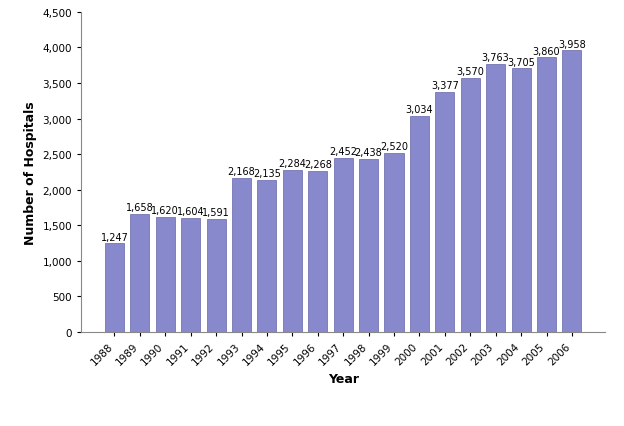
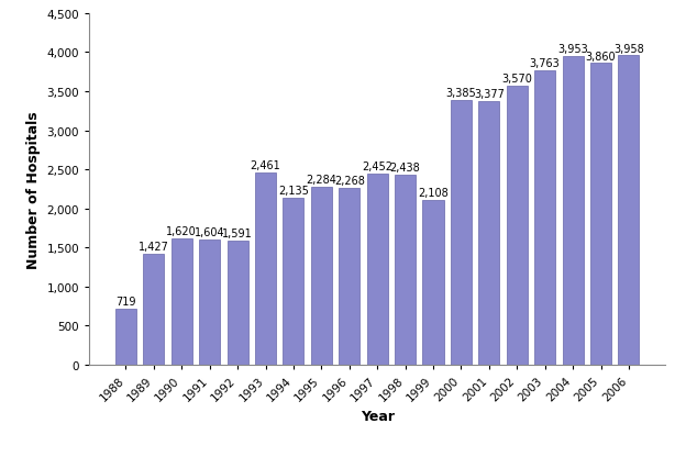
1988: 1,247 -> 719
1989: 1,658 -> 1,427
1993: 2,168 -> 2,461
1999: 2,520 -> 2,108
2000: 3,034 -> 3,385
2004: 3,705 -> 3,953
